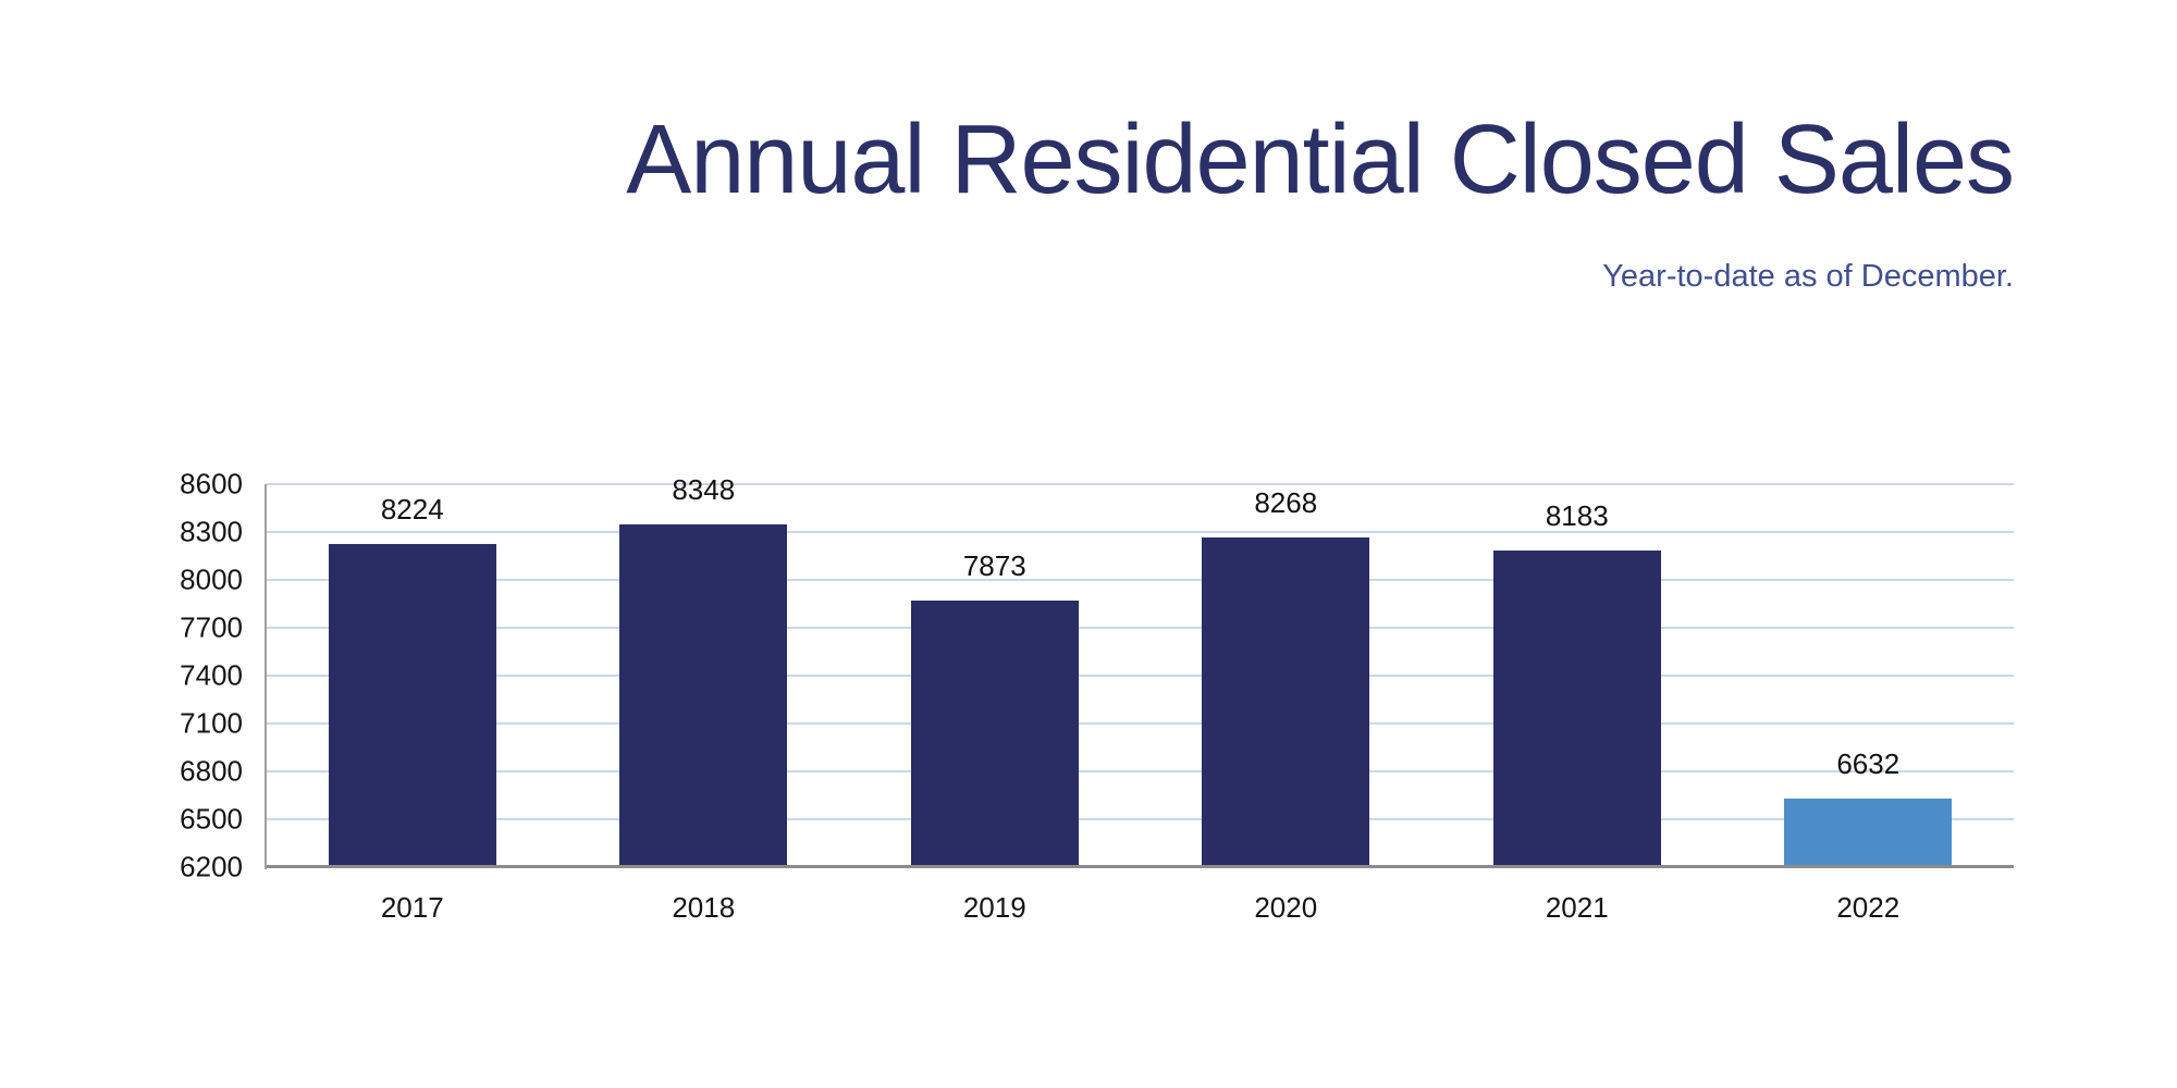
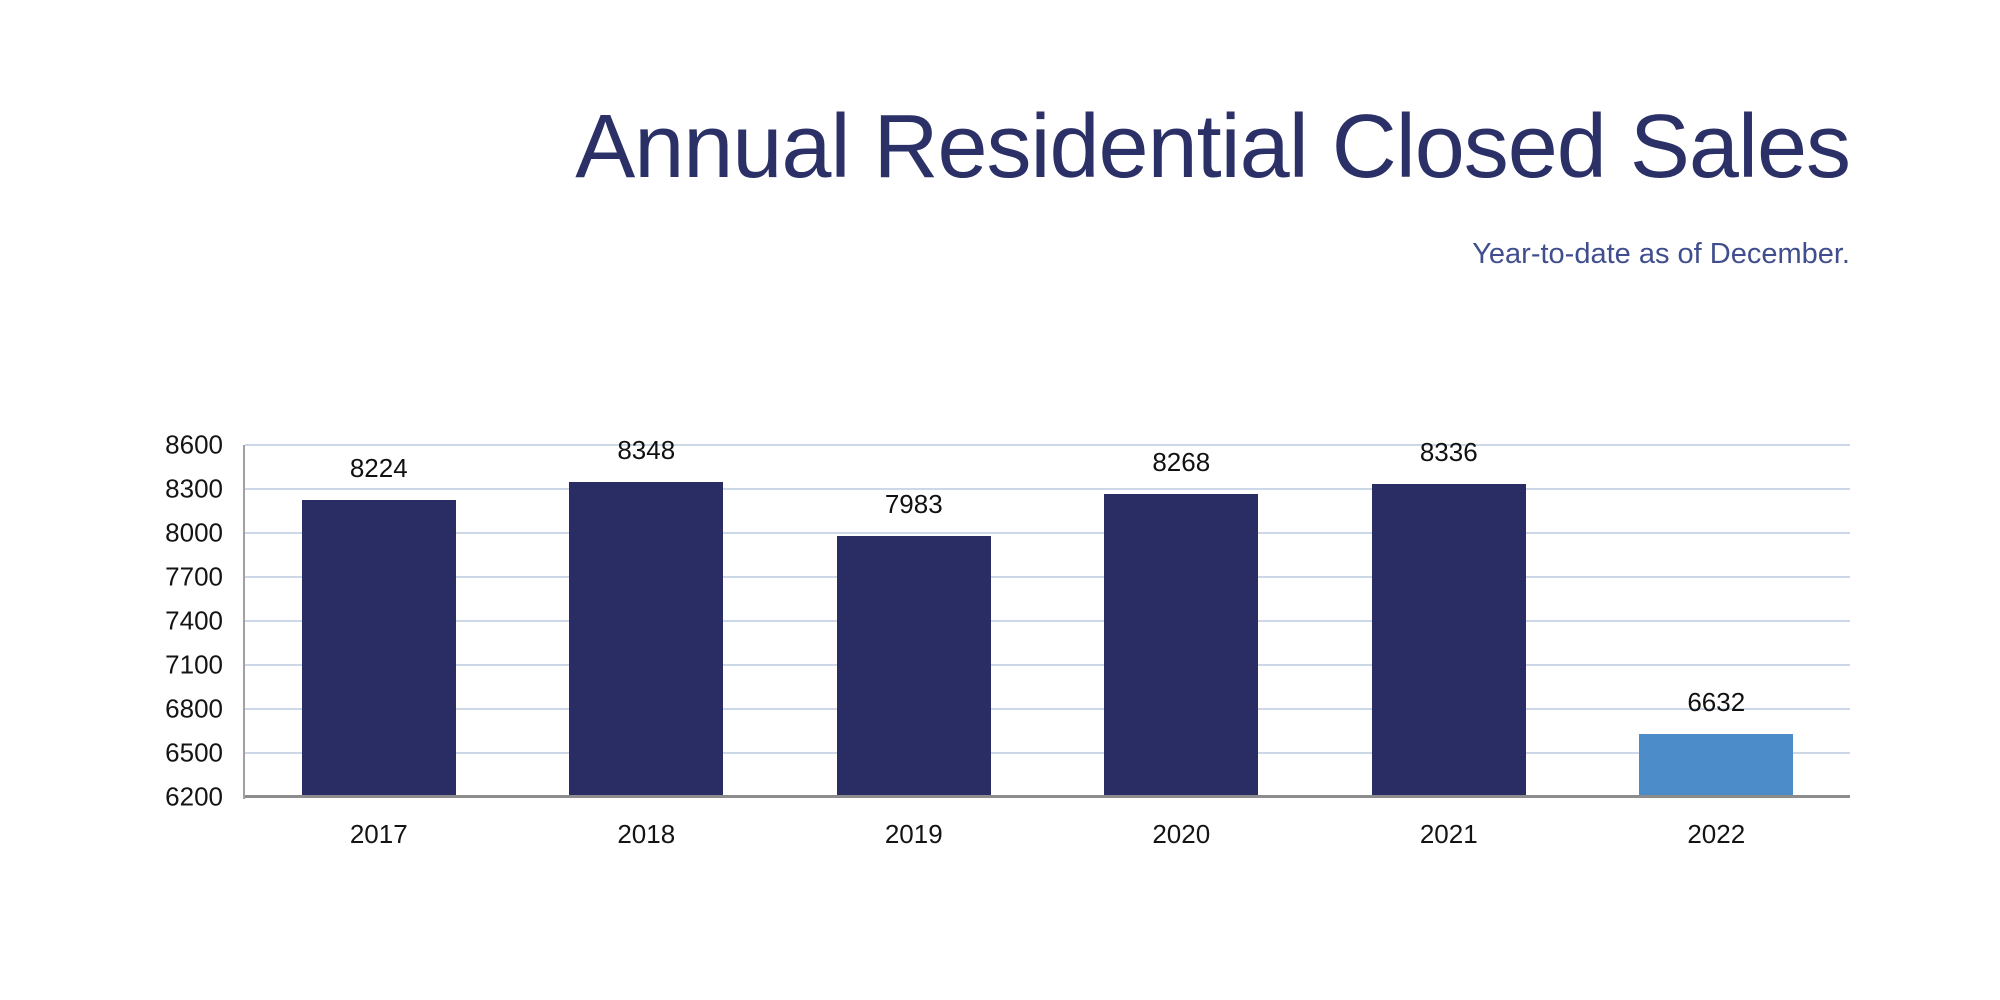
2019: 7873 -> 7983
2021: 8183 -> 8336
